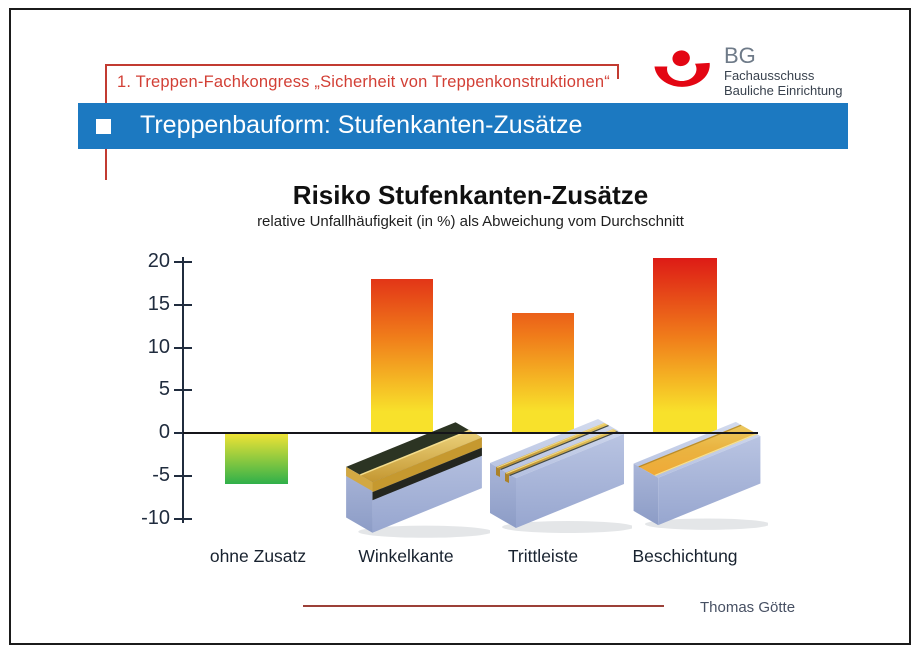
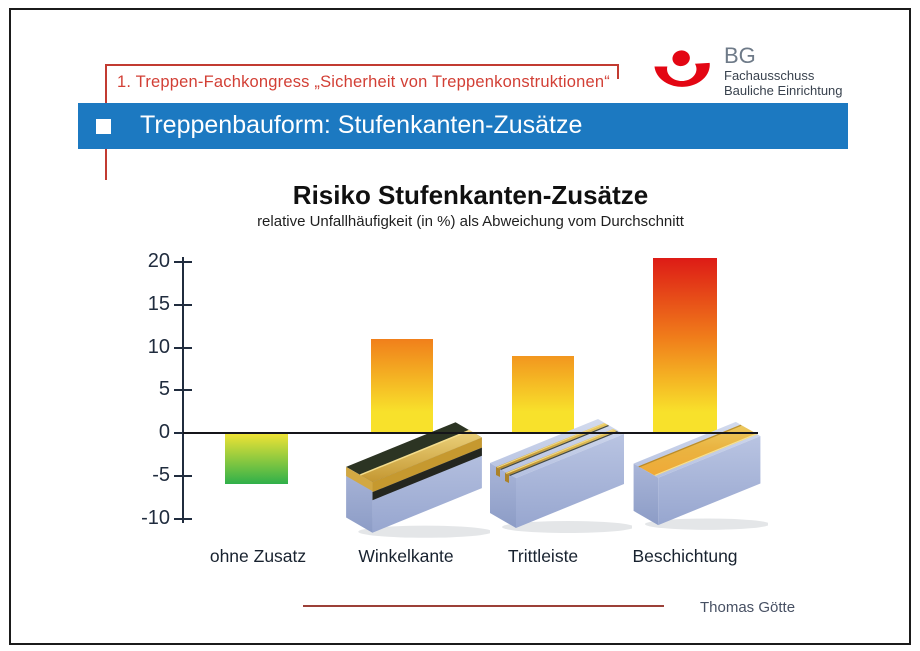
Winkelkante: 18 -> 11
Trittleiste: 14 -> 9
